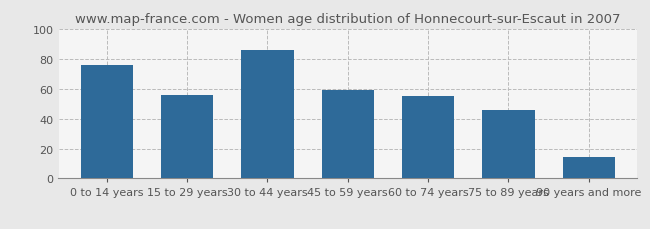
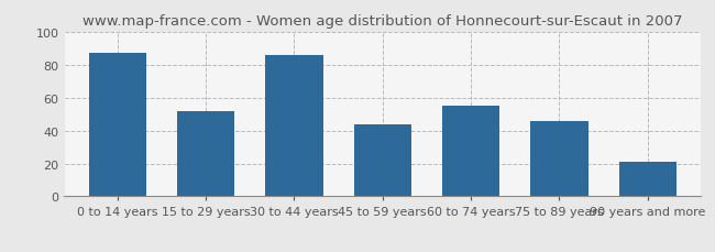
0 to 14 years: 76 -> 87
15 to 29 years: 56 -> 52
45 to 59 years: 59 -> 44
90 years and more: 14 -> 21
